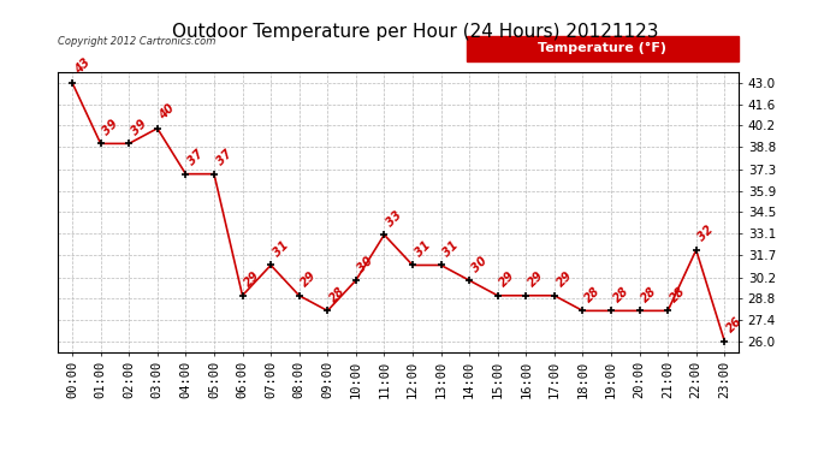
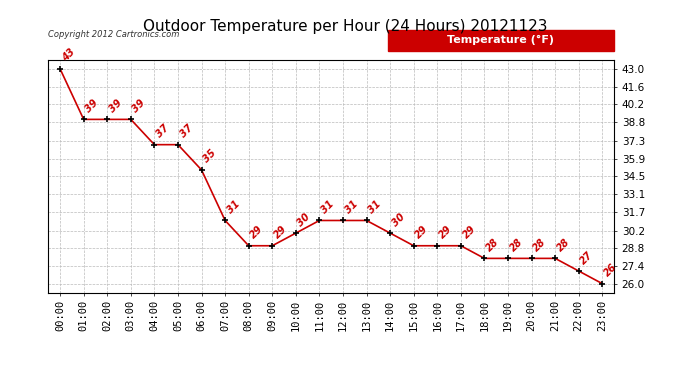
03:00: 40 -> 39
06:00: 29 -> 35
09:00: 28 -> 29
11:00: 33 -> 31
22:00: 32 -> 27
